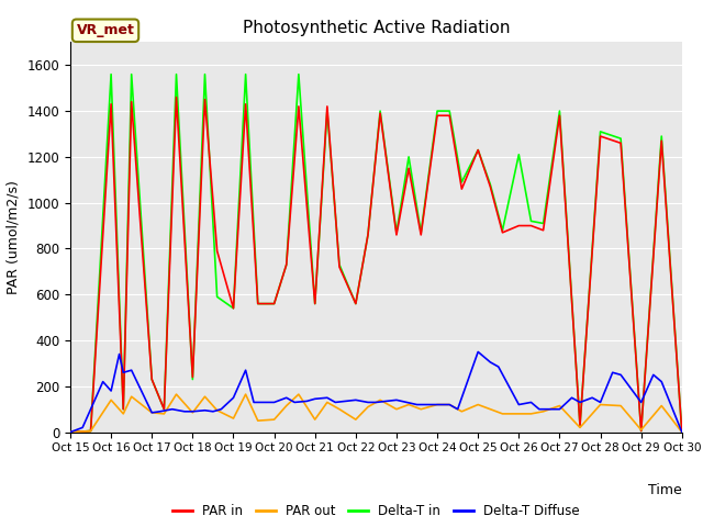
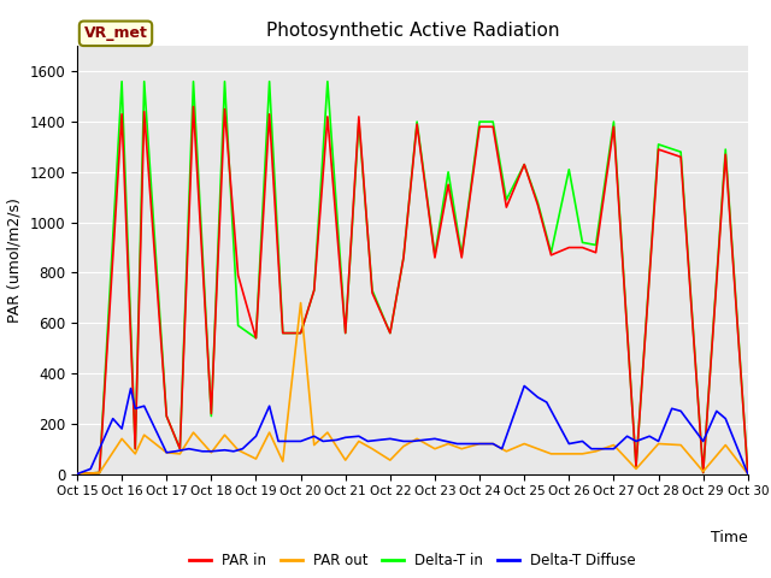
PAR out/Oct 20: 55 -> 680
